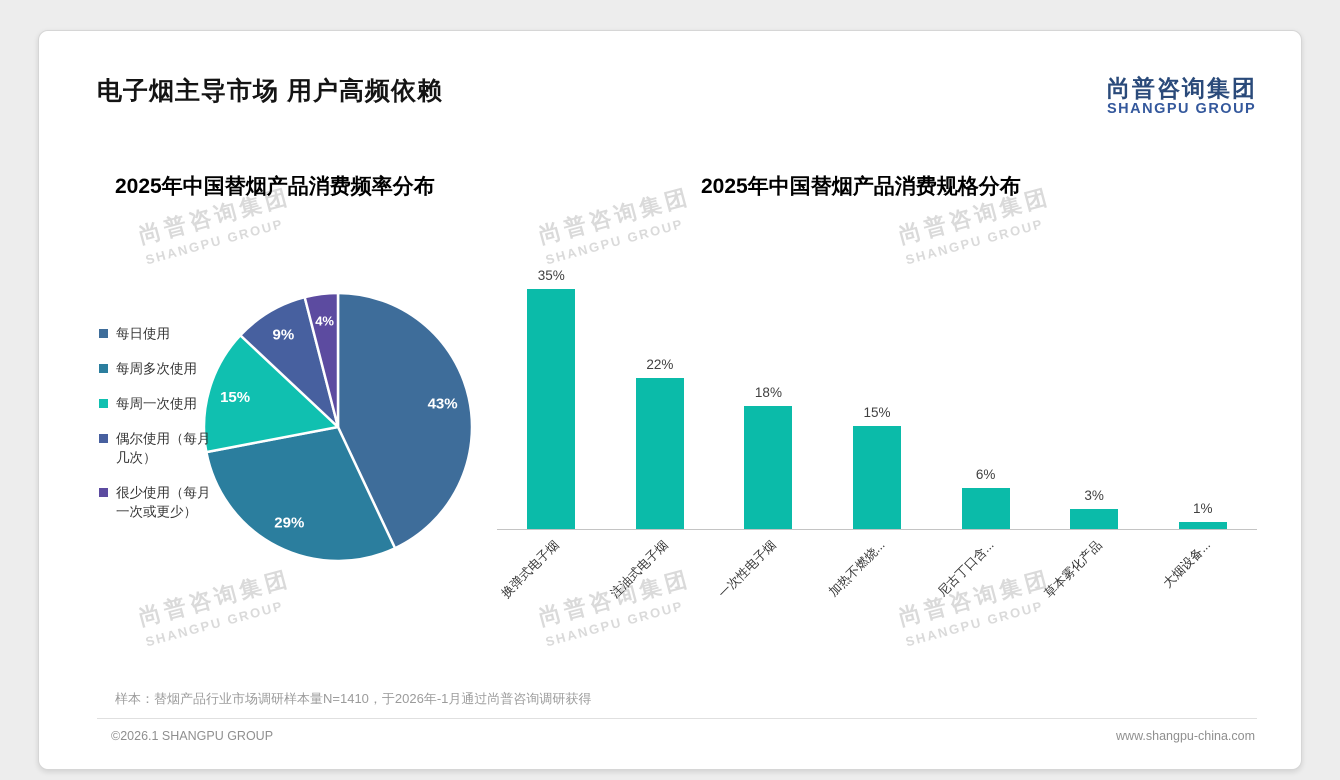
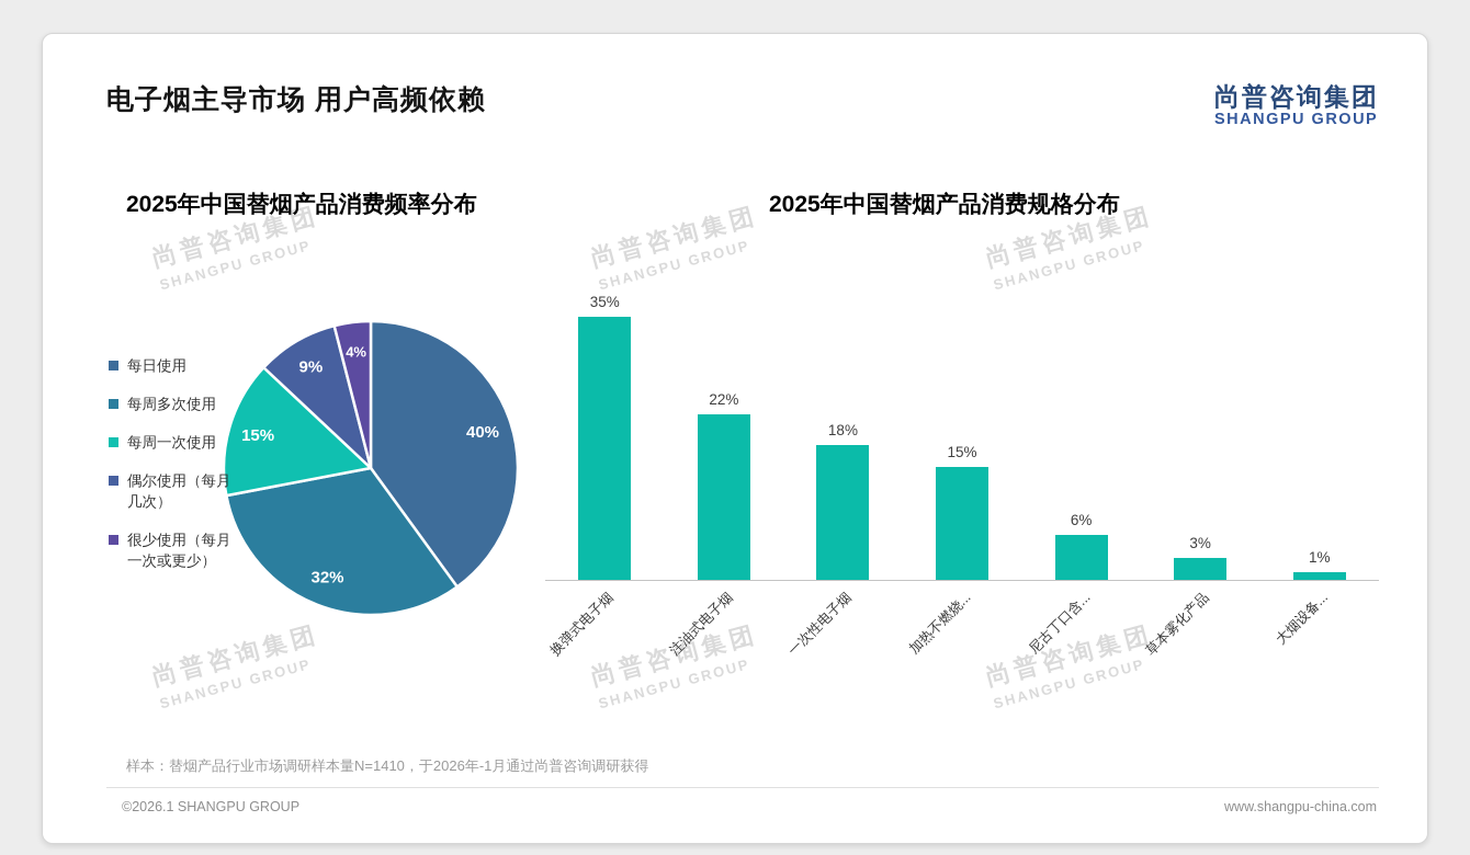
2025年中国替烟产品消费频率分布/每日使用: 43% -> 40%
2025年中国替烟产品消费频率分布/每周多次使用: 29% -> 32%
